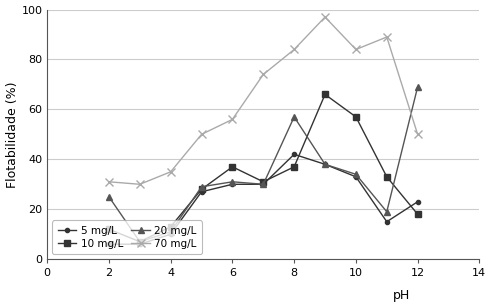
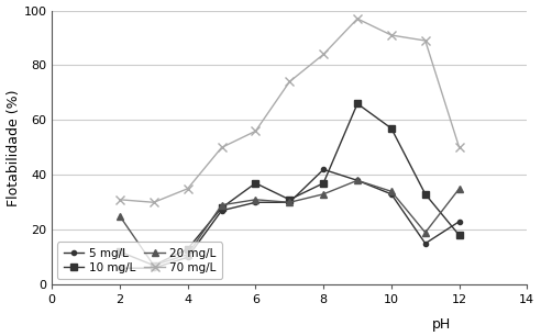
20 mg/L/8: 57 -> 33
70 mg/L/10: 84 -> 91
20 mg/L/12: 69 -> 35
